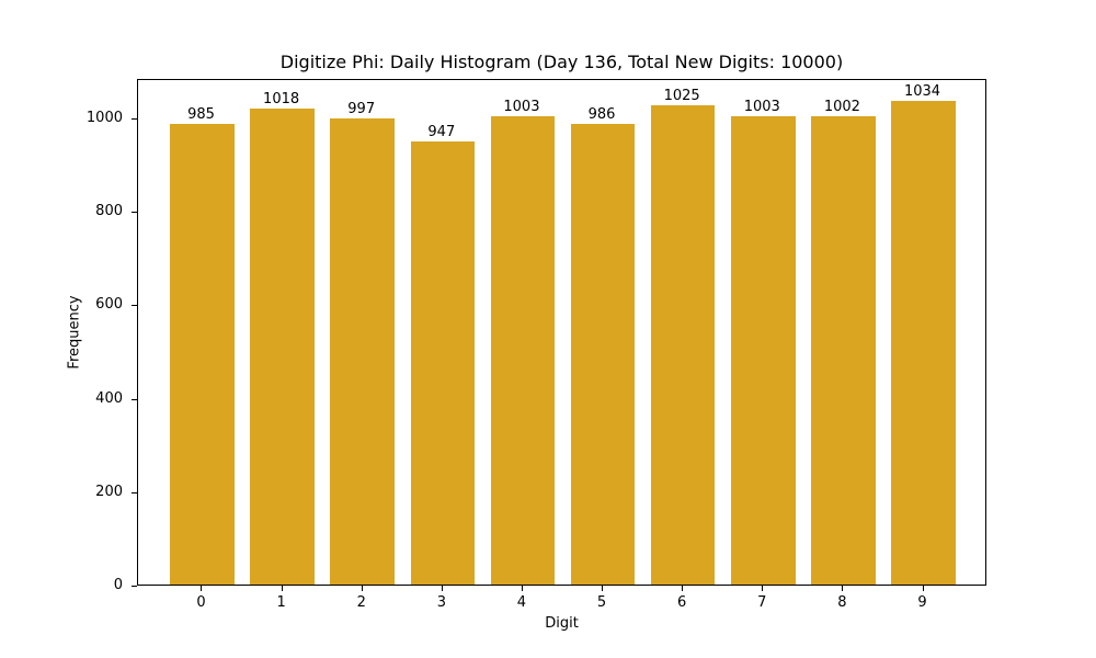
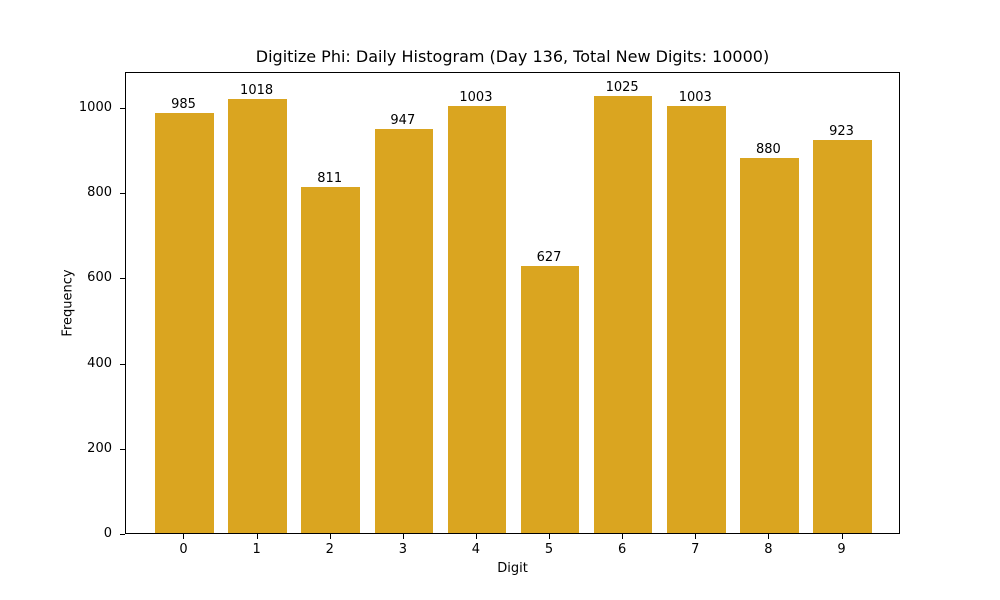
2: 997 -> 811
5: 986 -> 627
8: 1002 -> 880
9: 1034 -> 923
